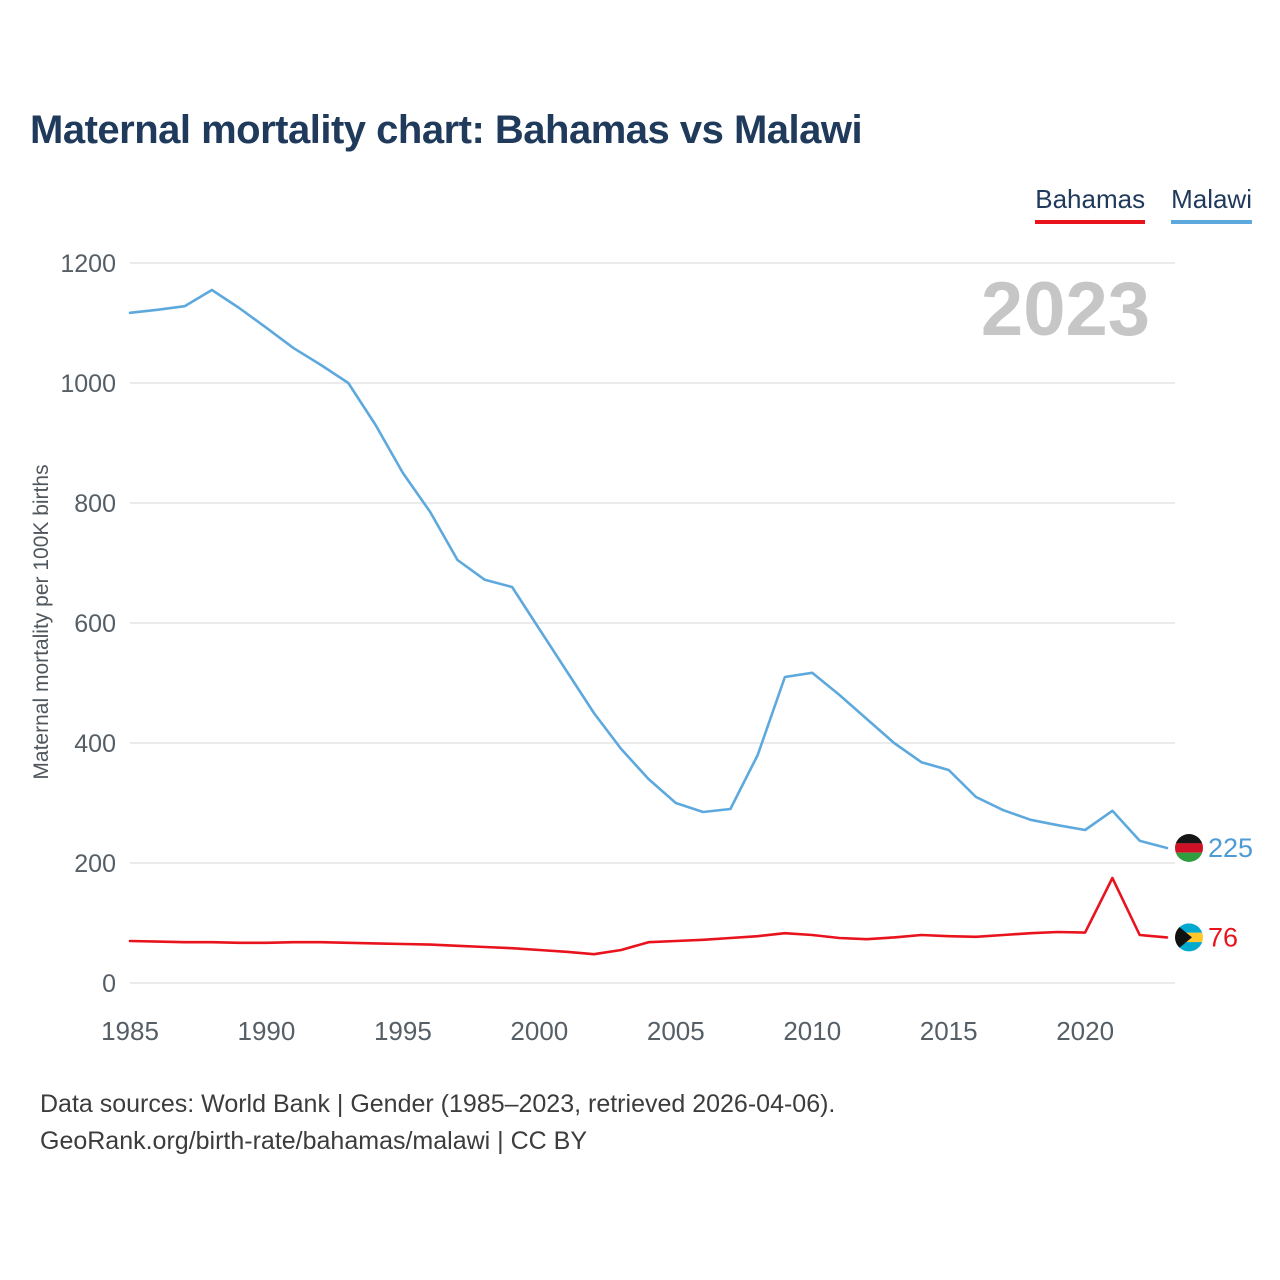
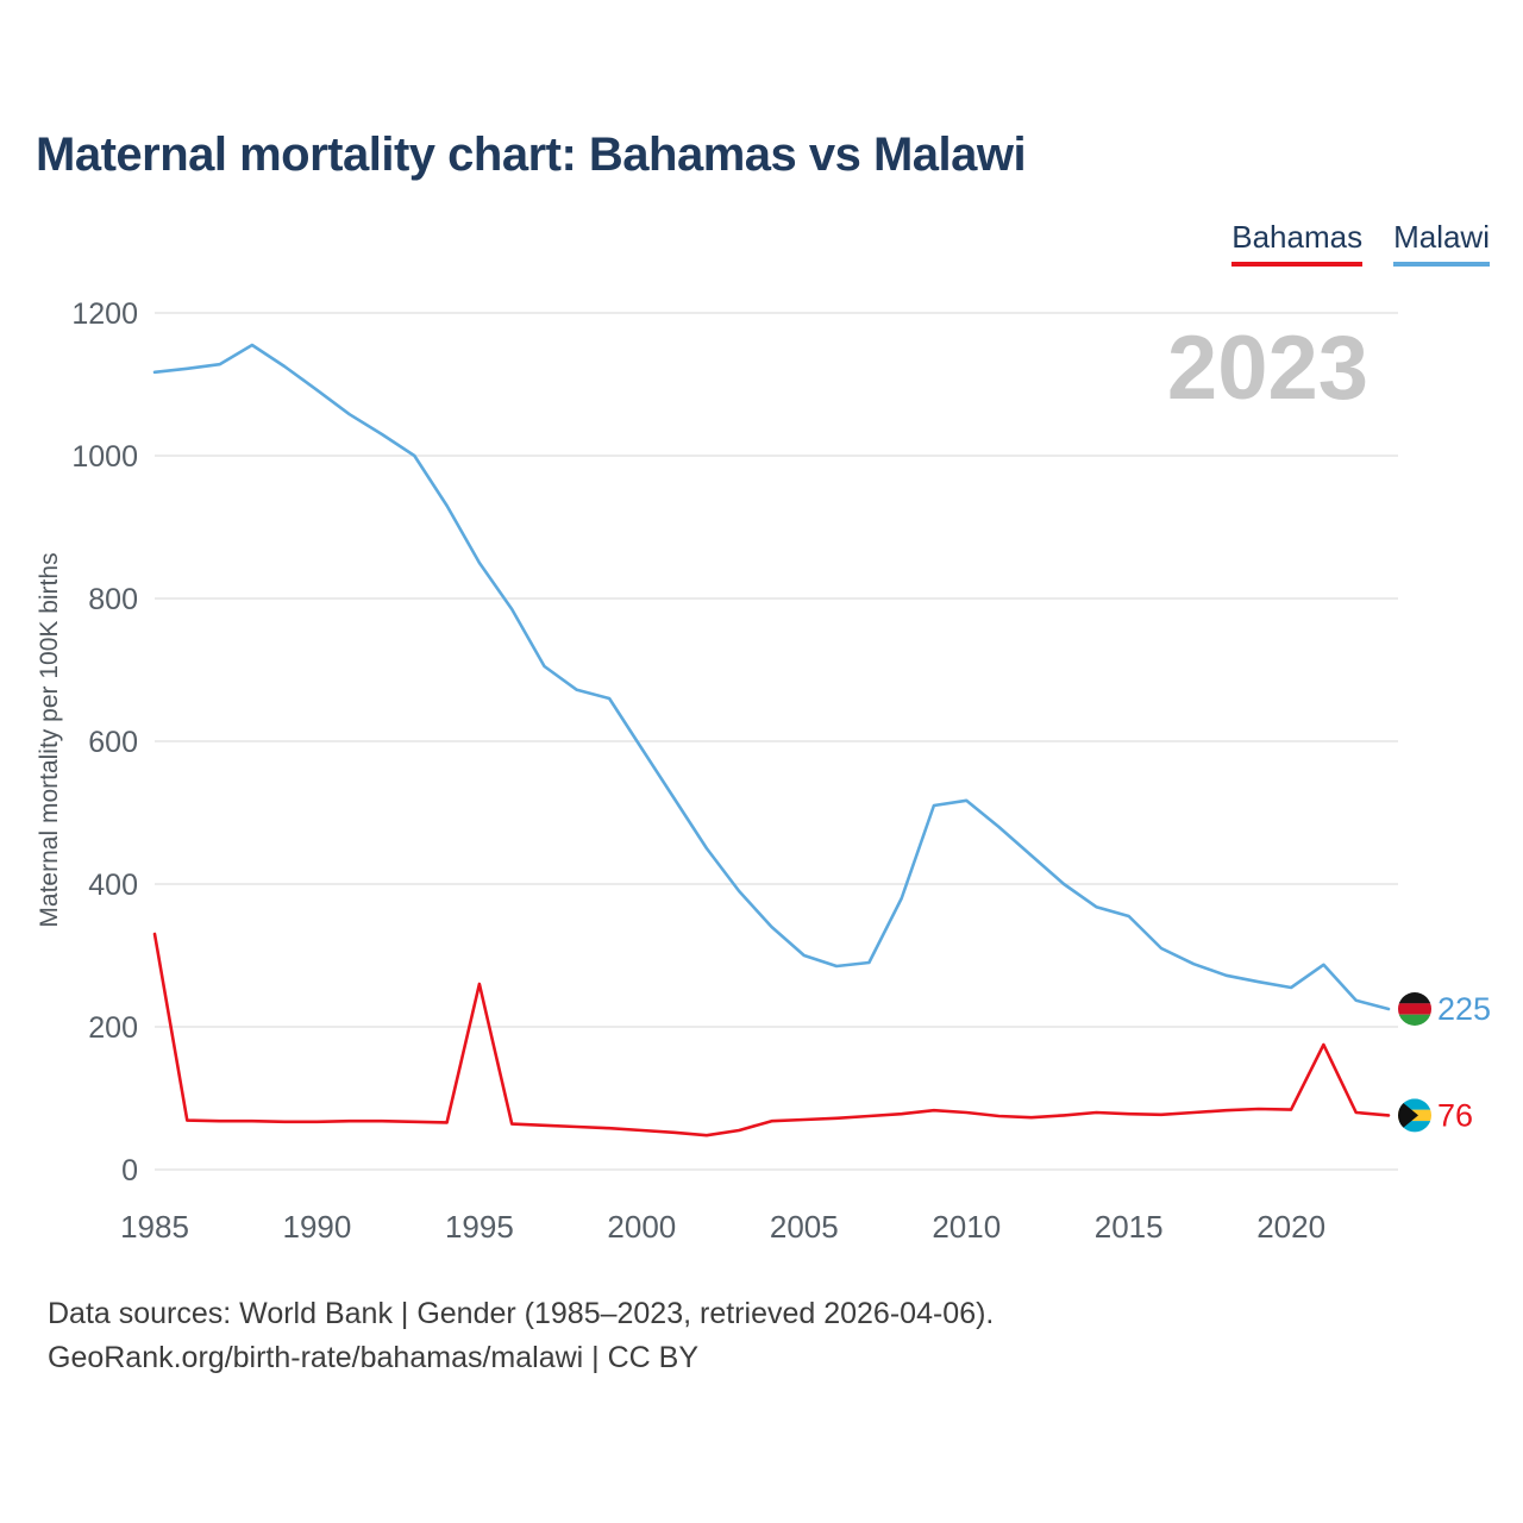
Bahamas/1985: 70 -> 330
Bahamas/1995: 60 -> 260
